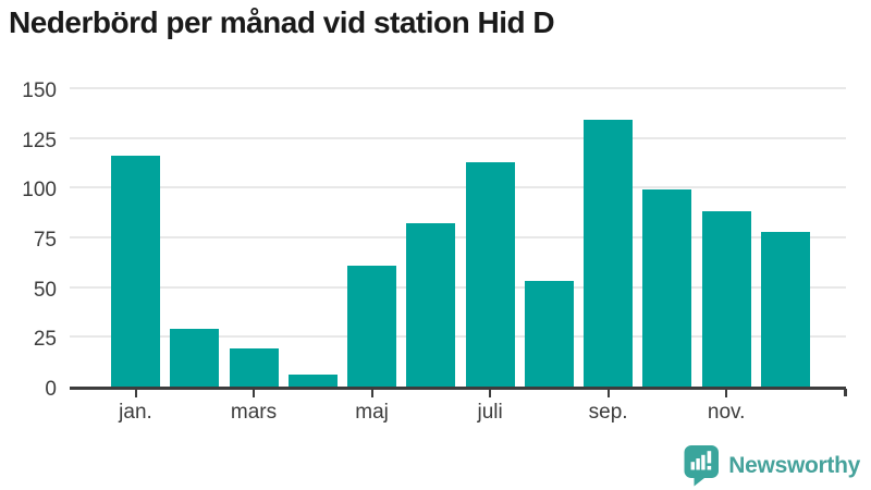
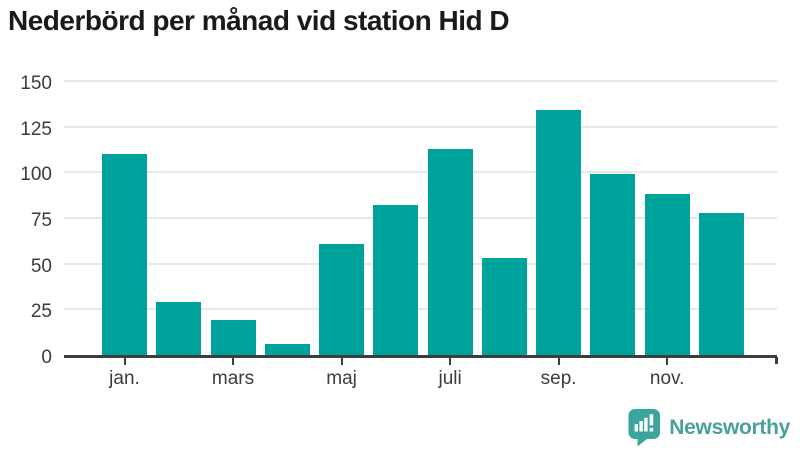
jan.: 116 -> 110
